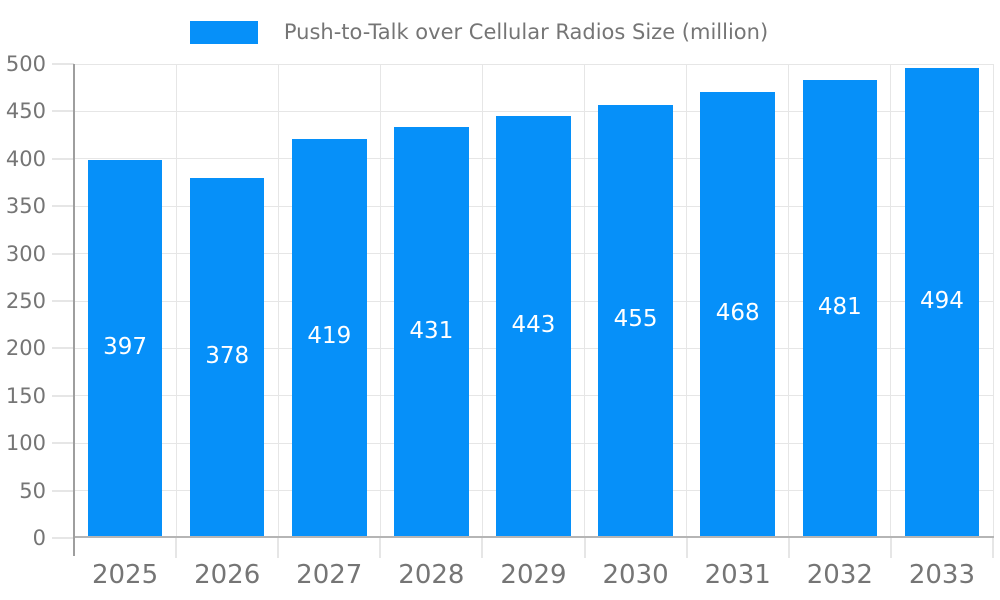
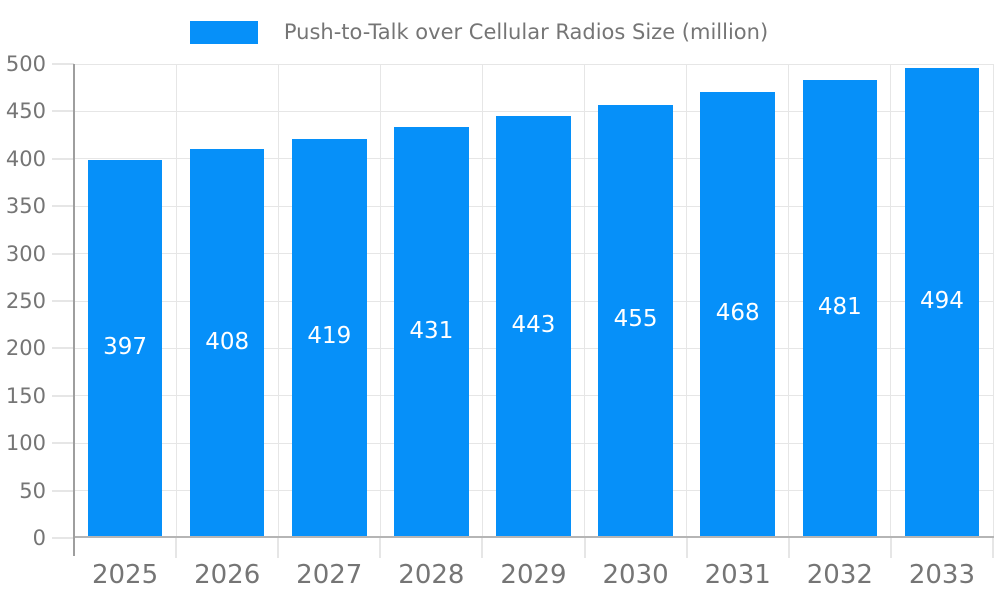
2026: 378 -> 408
